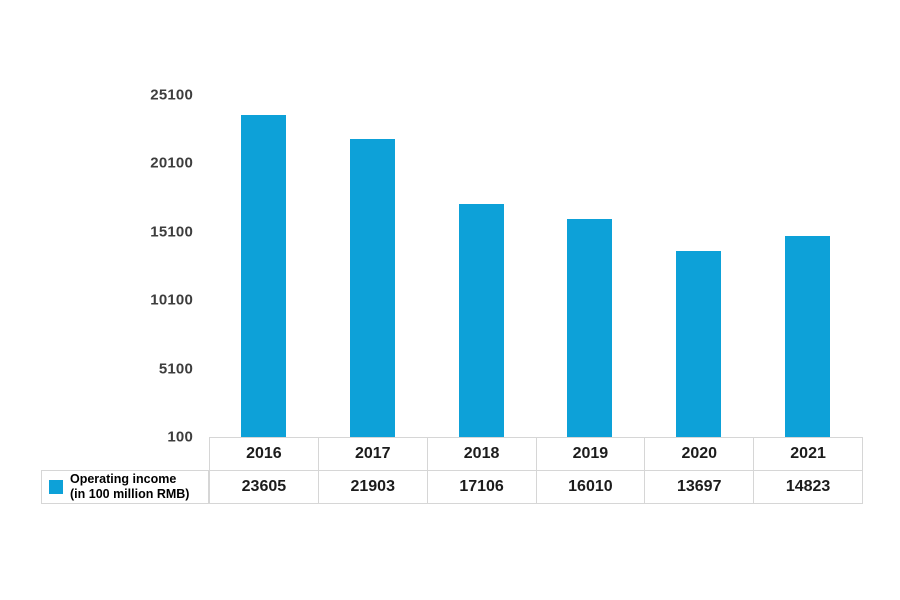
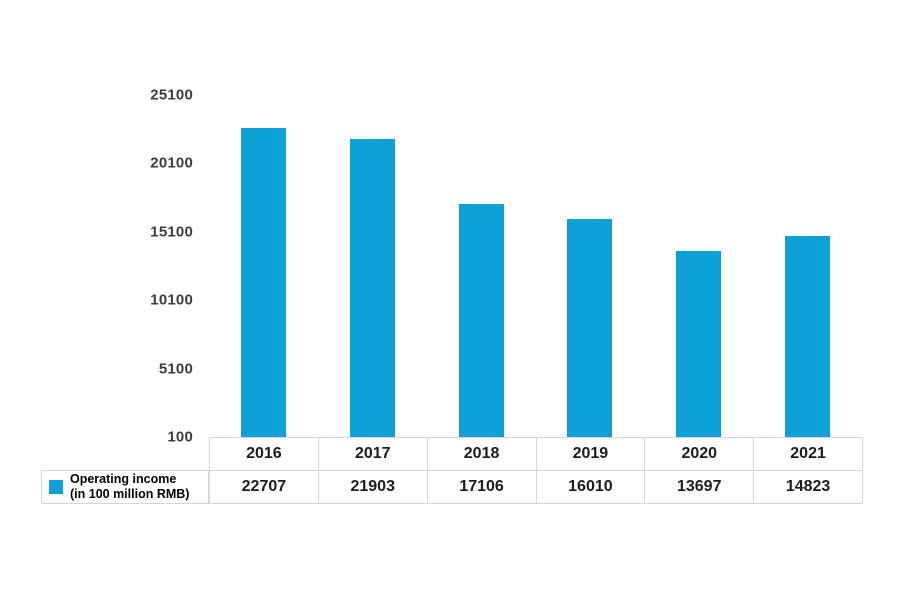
2016: 23605 -> 22707
